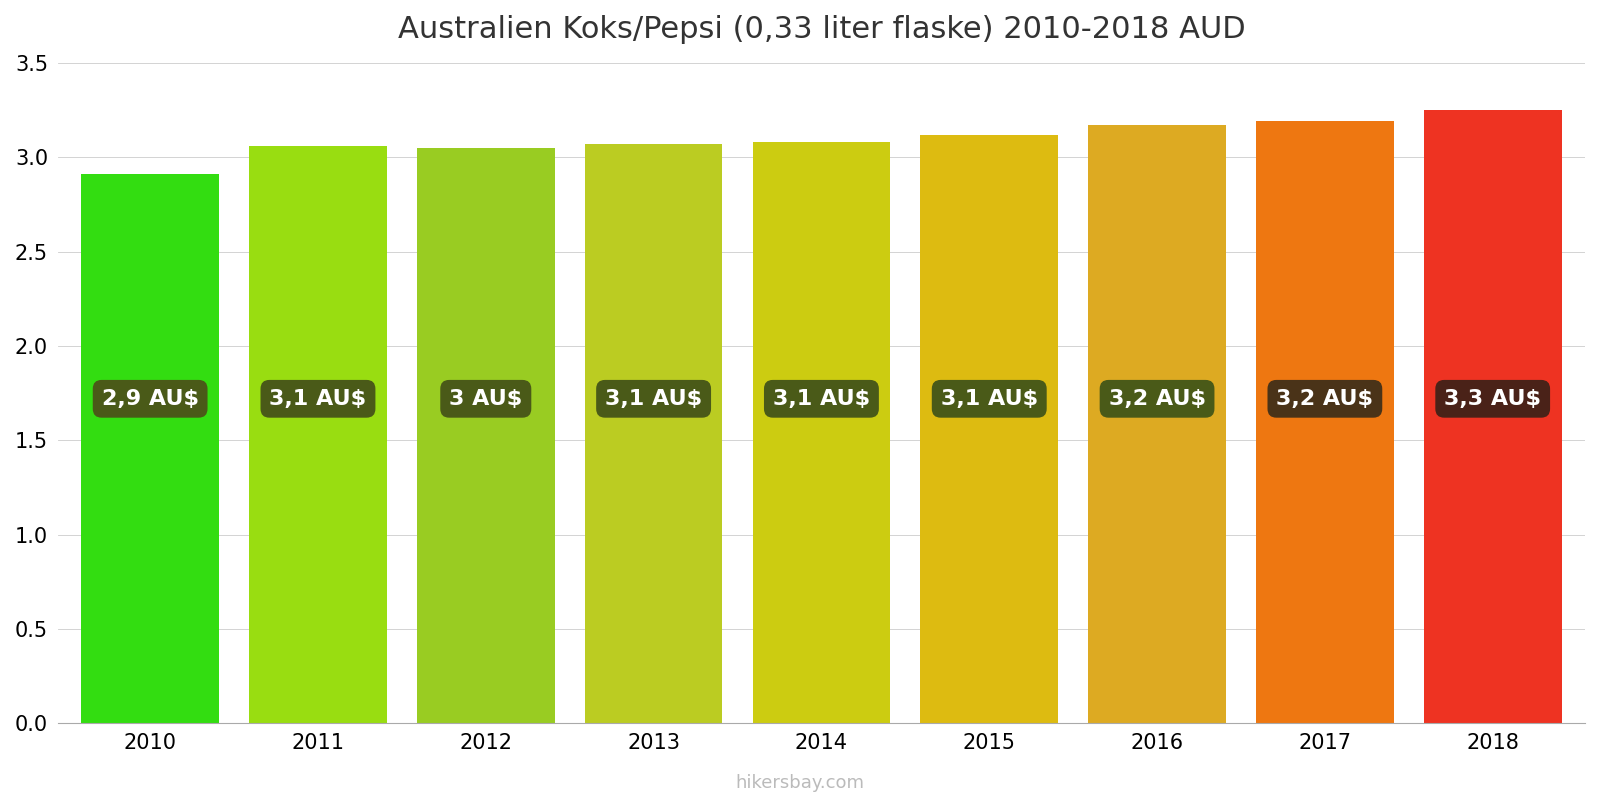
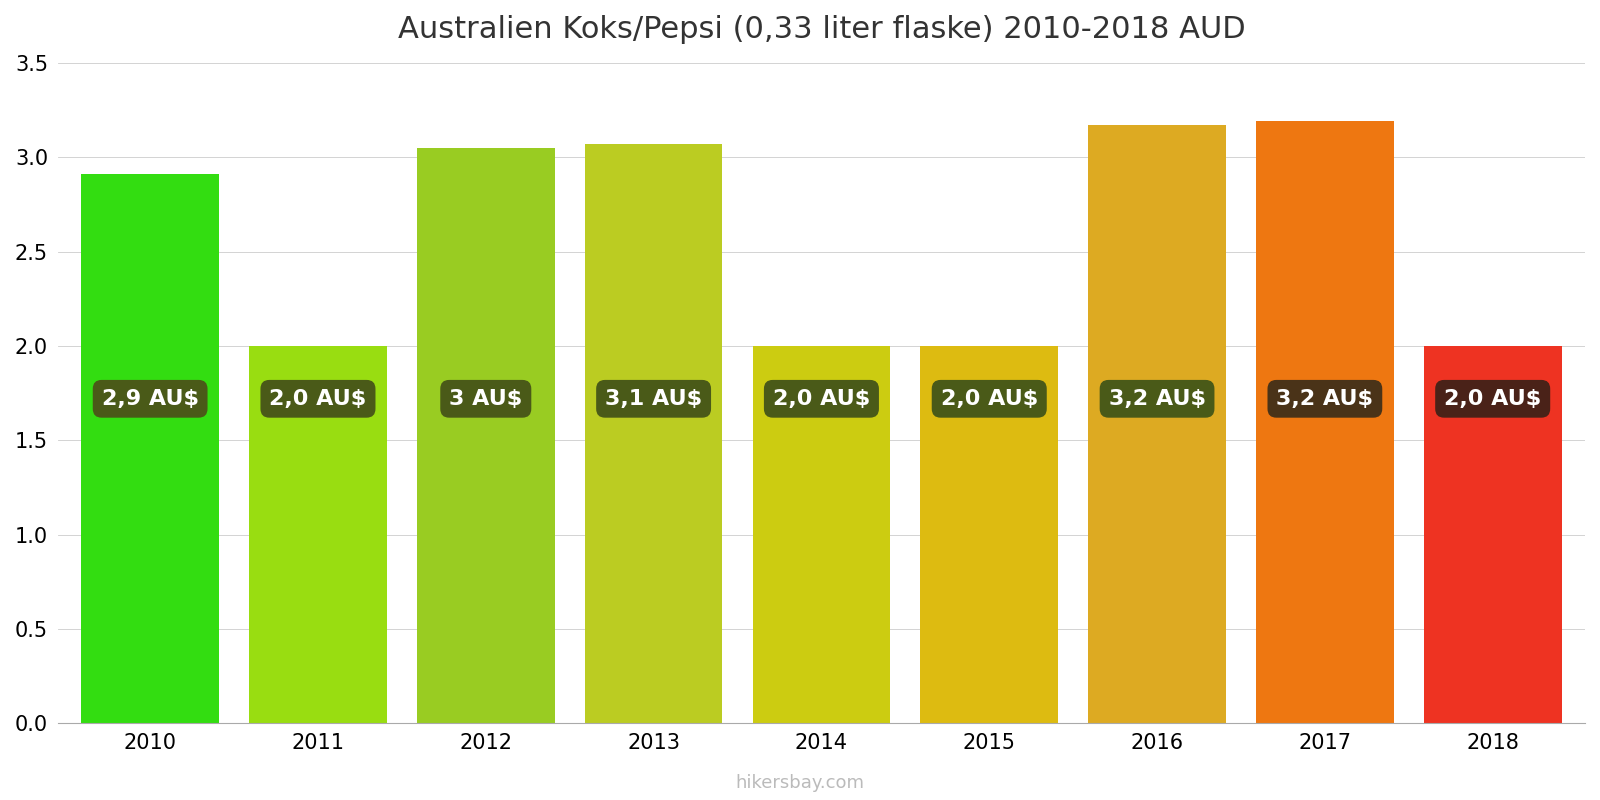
2011: 3,1 -> 2,0
2014: 3,1 -> 2,0
2015: 3,1 -> 2,0
2018: 3,3 -> 2,0
